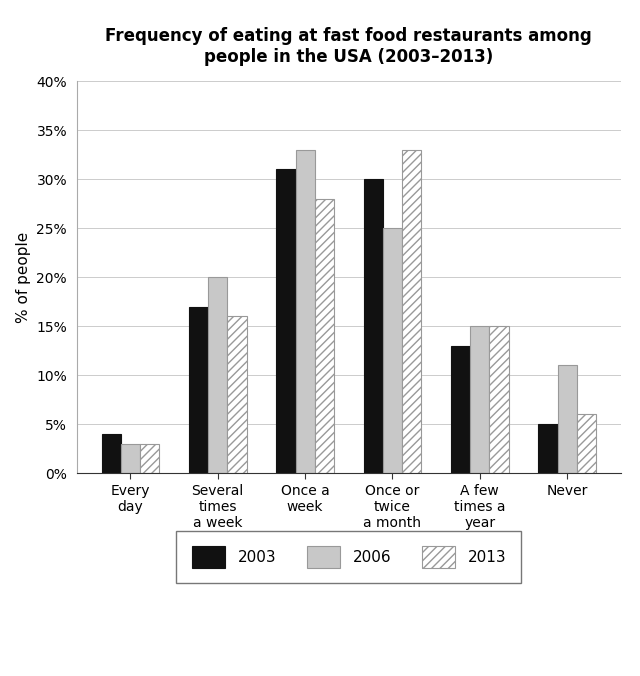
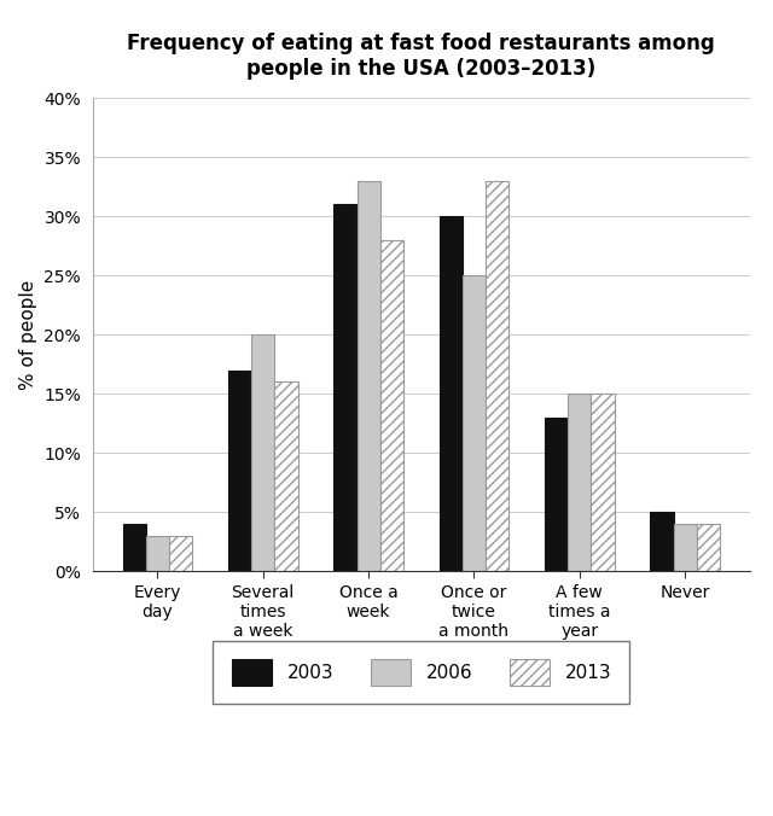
2006/Never: 11% -> 4%
2013/Never: 6% -> 4%
